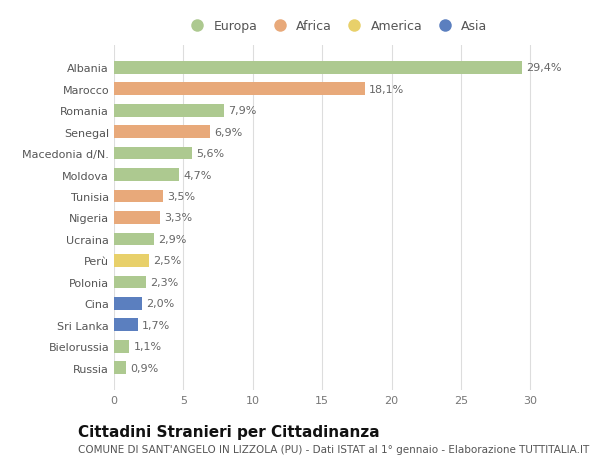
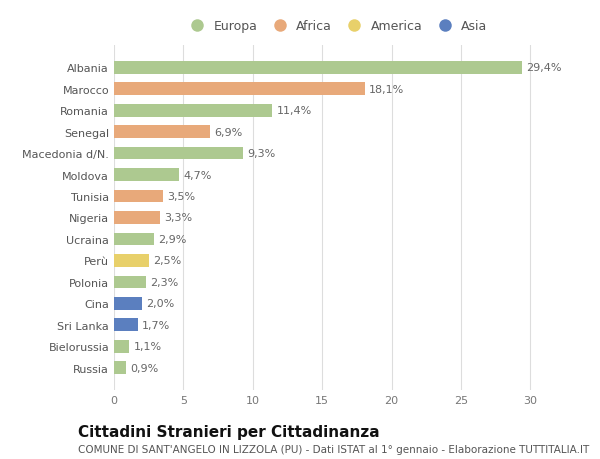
Romania: 7,9% -> 11,4%
Macedonia d/N.: 5,6% -> 9,3%
